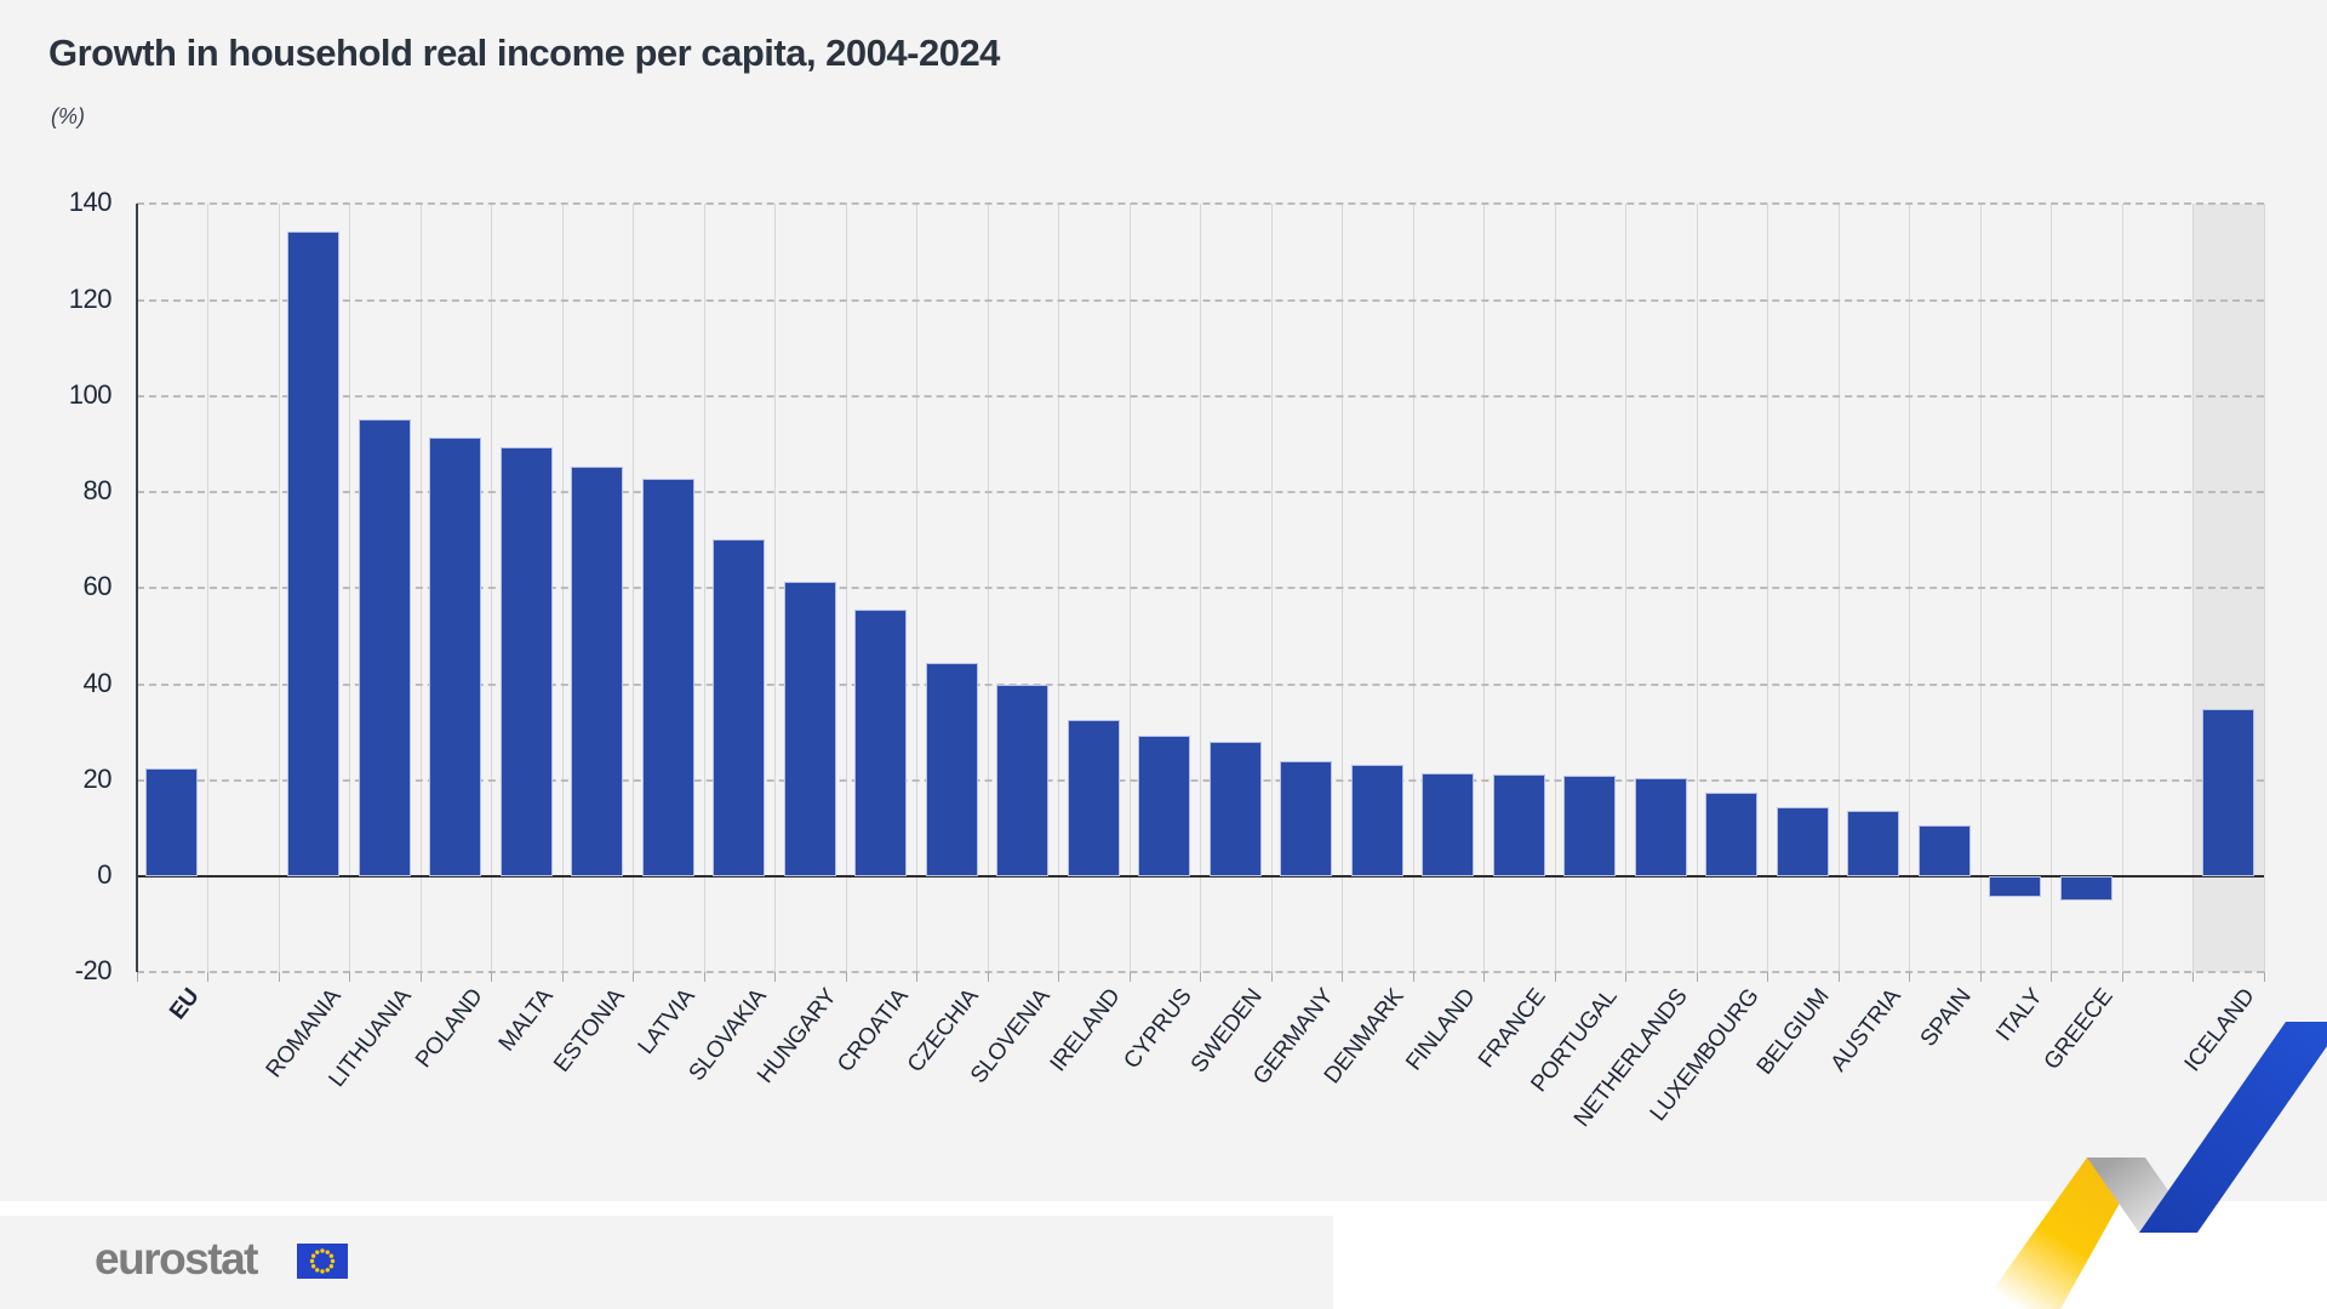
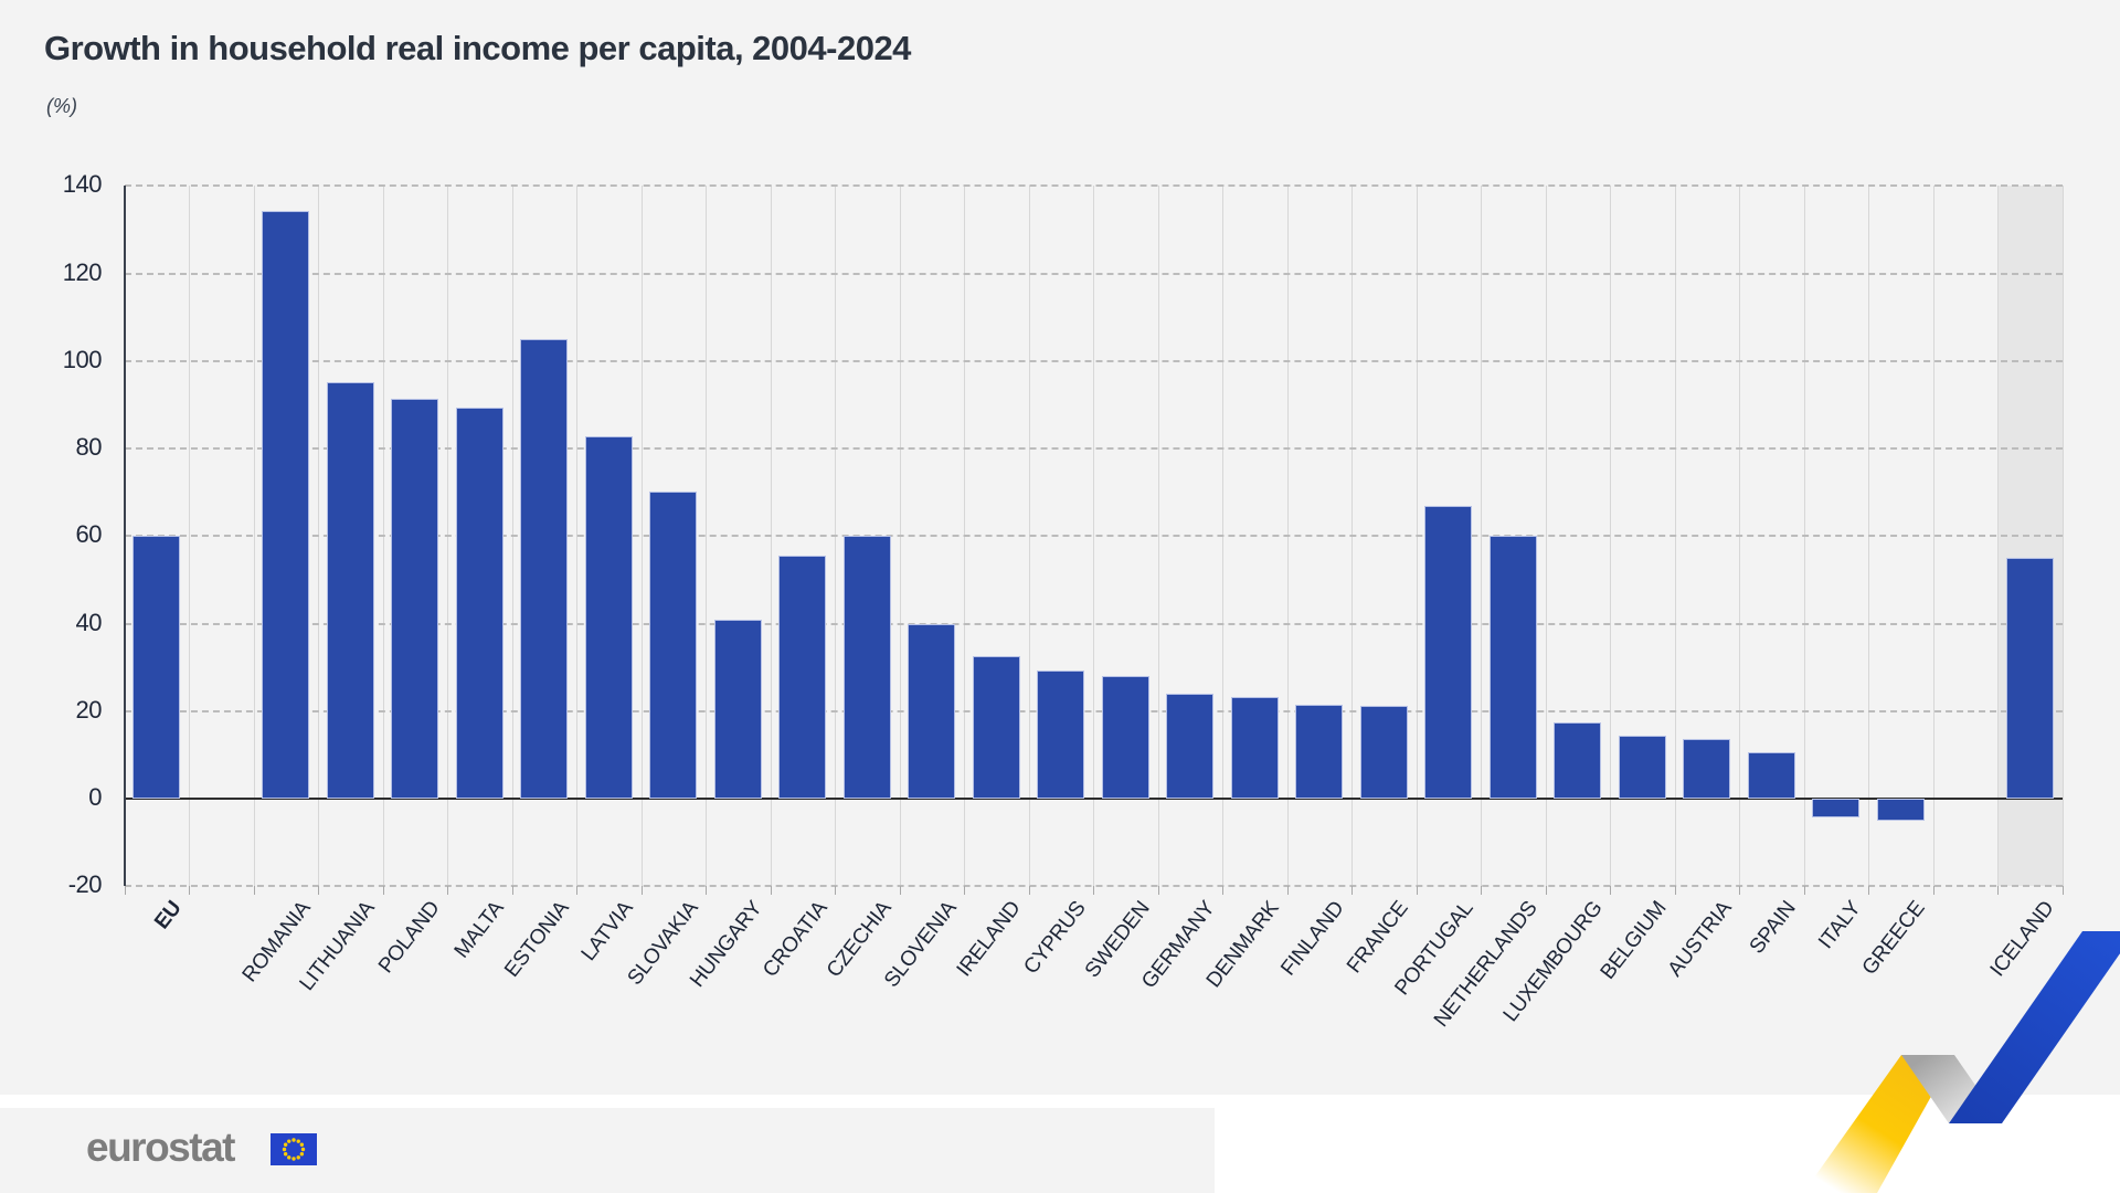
EU: 22 -> 60
ESTONIA: 85 -> 105
HUNGARY: 61 -> 41
CZECHIA: 44 -> 60
PORTUGAL: 21 -> 67
NETHERLANDS: 20 -> 60
ICELAND: 35 -> 55
